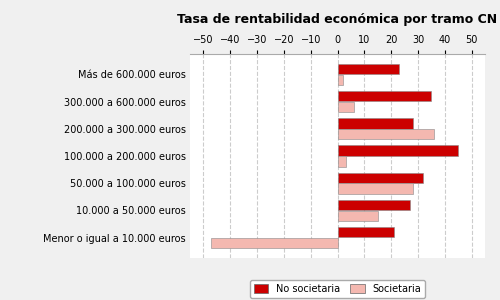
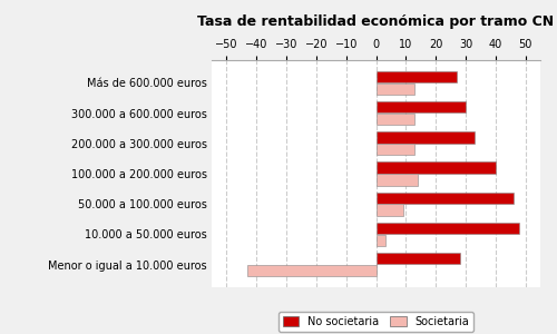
No societaria/Más de 600.000 euros: 23 -> 27
Societaria/Más de 600.000 euros: 2 -> 13
No societaria/300.000 a 600.000 euros: 35 -> 30
Societaria/300.000 a 600.000 euros: 6 -> 13
No societaria/200.000 a 300.000 euros: 28 -> 33
Societaria/200.000 a 300.000 euros: 36 -> 13
No societaria/100.000 a 200.000 euros: 45 -> 40
Societaria/100.000 a 200.000 euros: 3 -> 14
No societaria/50.000 a 100.000 euros: 32 -> 46
Societaria/50.000 a 100.000 euros: 28 -> 9
No societaria/10.000 a 50.000 euros: 27 -> 48
Societaria/10.000 a 50.000 euros: 15 -> 3
No societaria/Menor o igual a 10.000 euros: 21 -> 28
Societaria/Menor o igual a 10.000 euros: -47 -> -43
